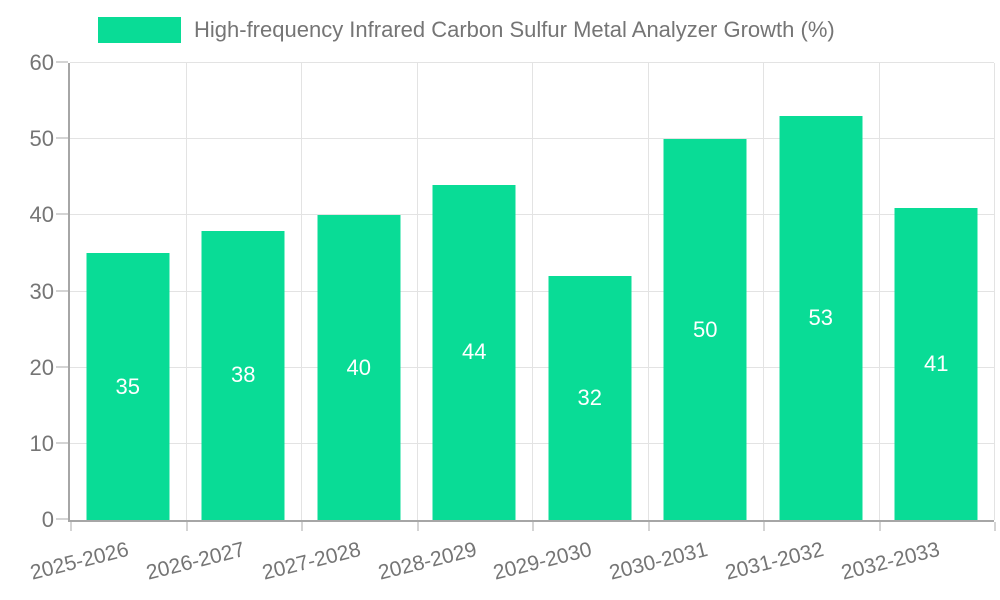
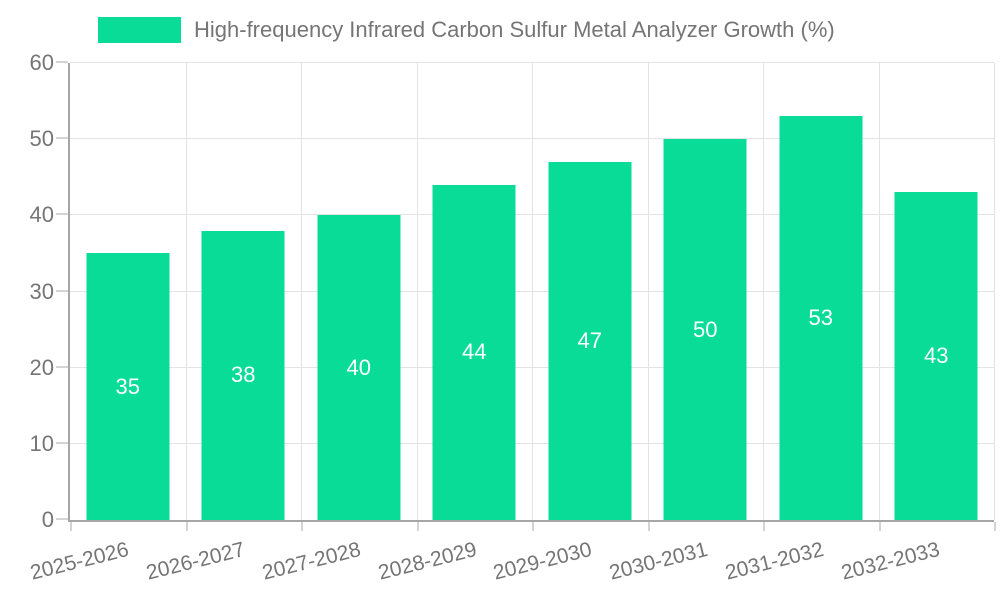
2029-2030: 32 -> 47
2032-2033: 41 -> 43
